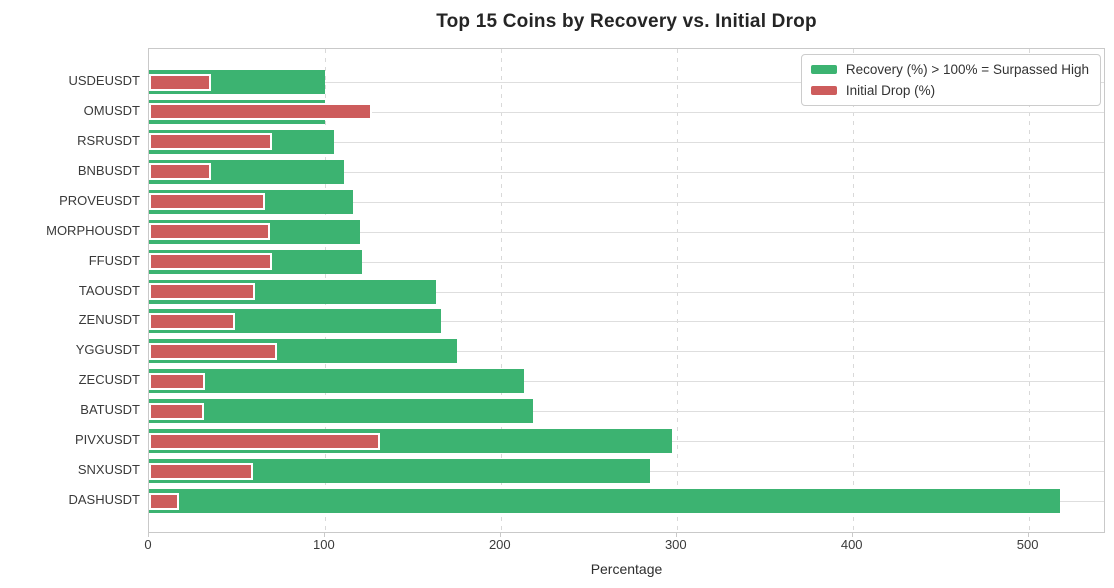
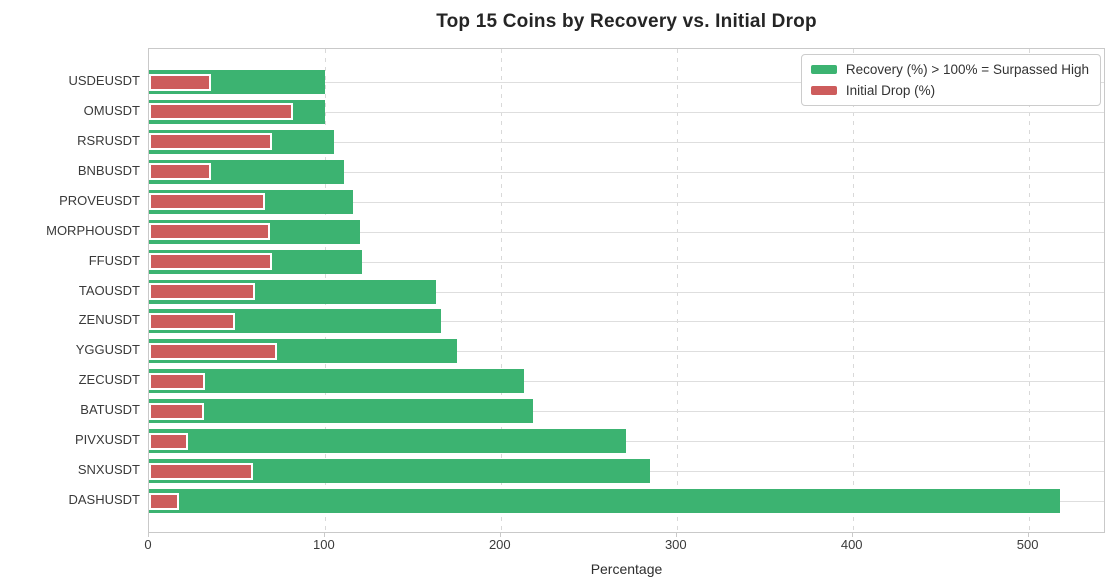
Initial Drop (%)/OMUSDT: 127 -> 82
Recovery (%) > 100% = Surpassed High/PIVXUSDT: 297 -> 271
Initial Drop (%)/PIVXUSDT: 131 -> 22
